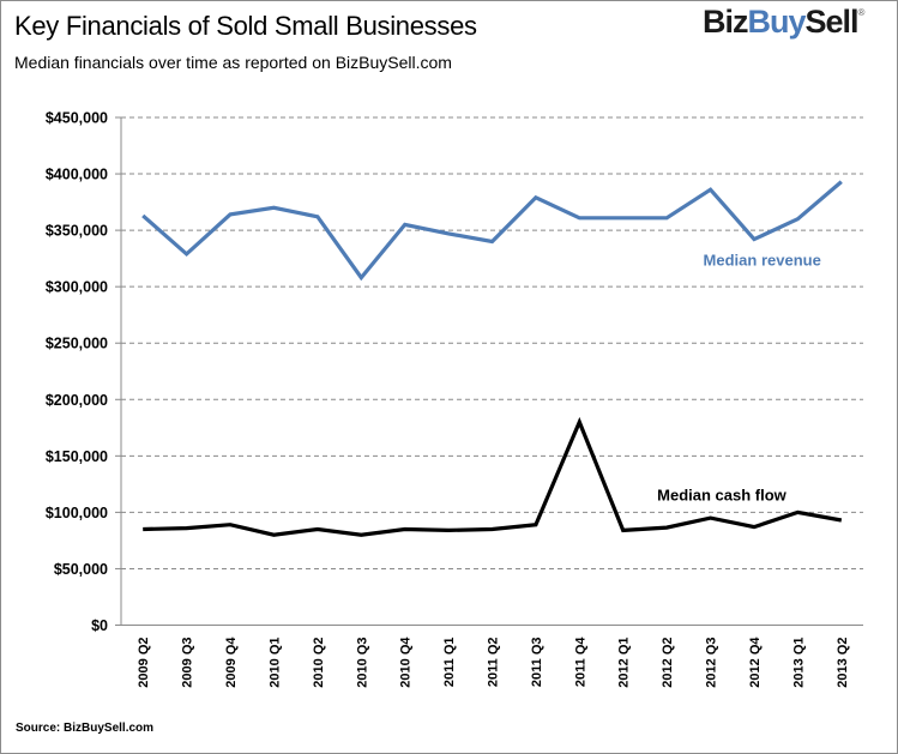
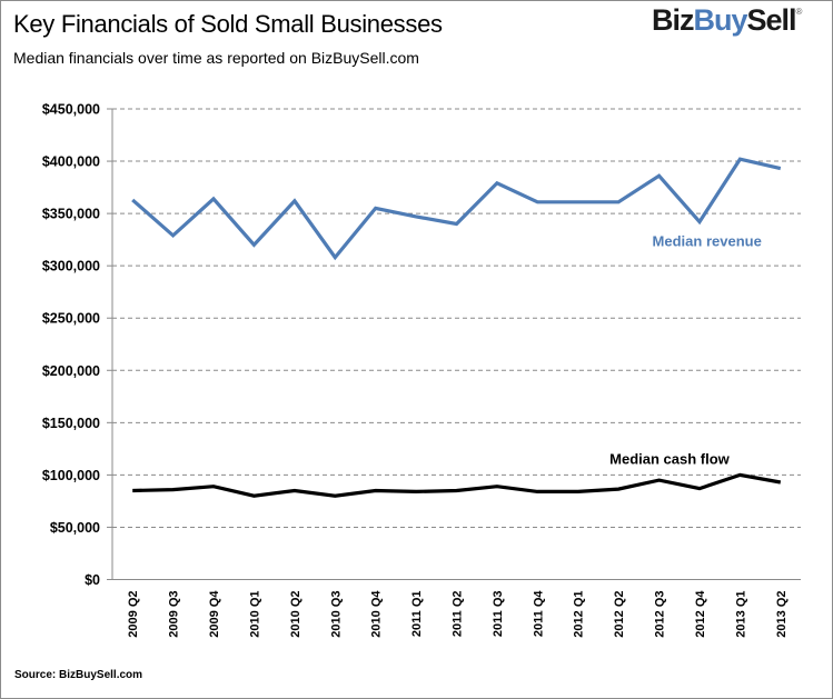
Median revenue/2010 Q1: $370000 -> $320000
Median cash flow/2011 Q4: $180000 -> $80000
Median revenue/2013 Q1: $360000 -> $400000
